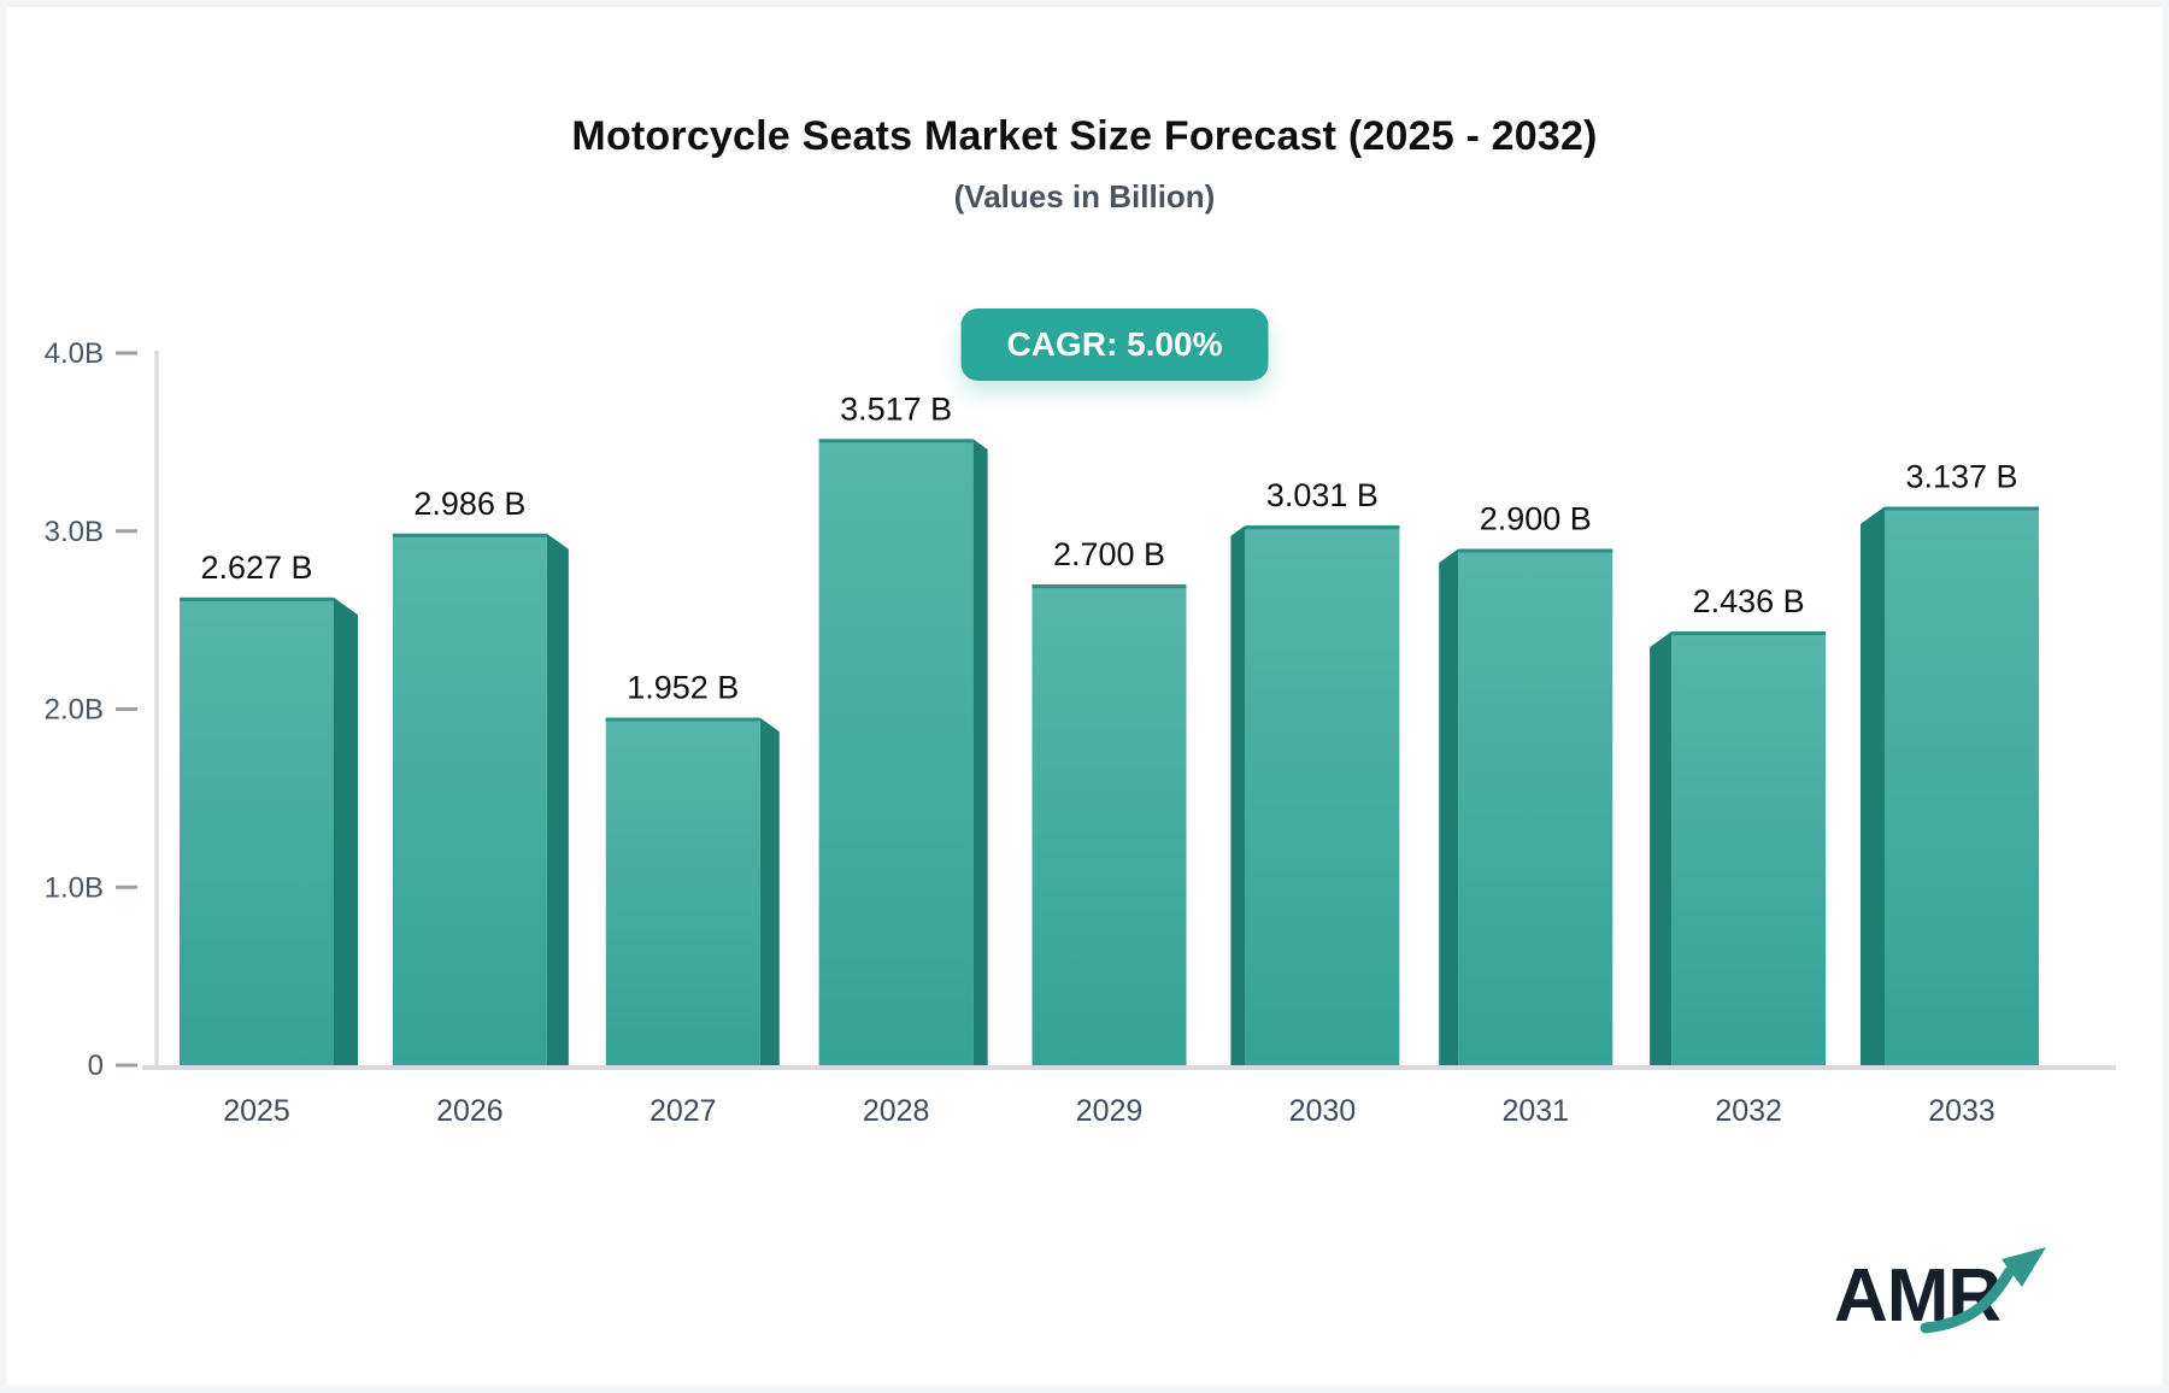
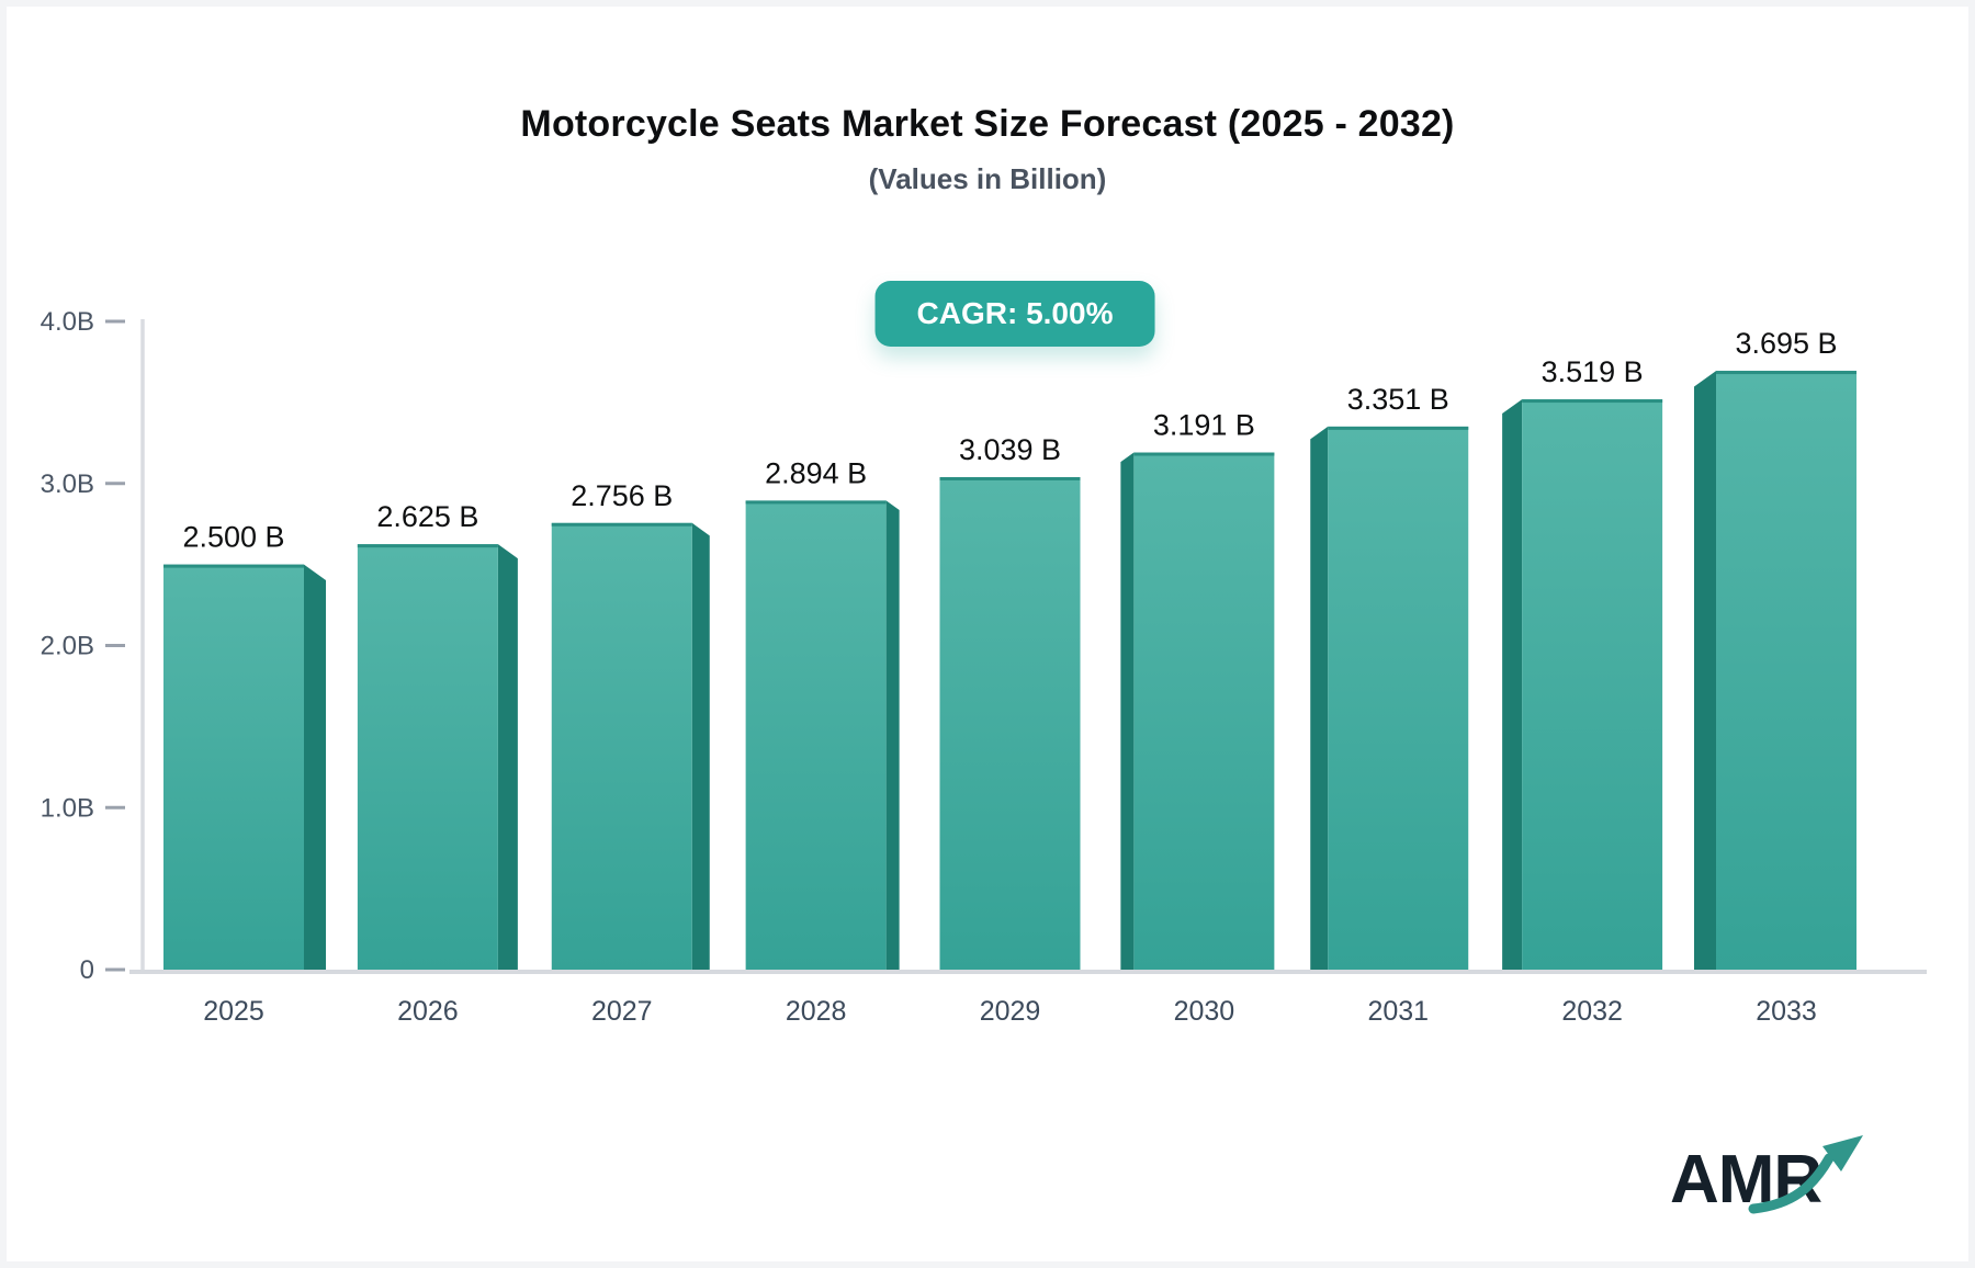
2025: 2.627 -> 2.500
2026: 2.986 -> 2.625
2027: 1.952 -> 2.756
2028: 3.517 -> 2.894
2029: 2.700 -> 3.039
2030: 3.031 -> 3.191
2031: 2.900 -> 3.351
2032: 2.436 -> 3.519
2033: 3.137 -> 3.695
